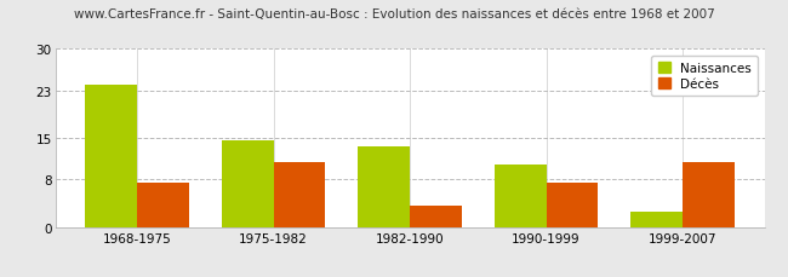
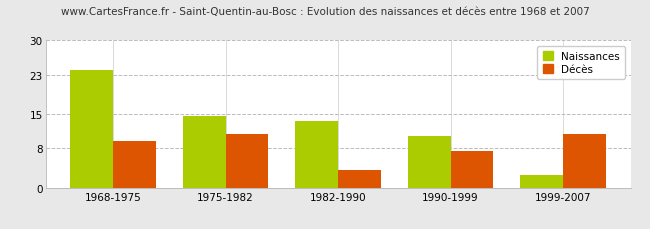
Décès/1968-1975: 7.5 -> 9.5
